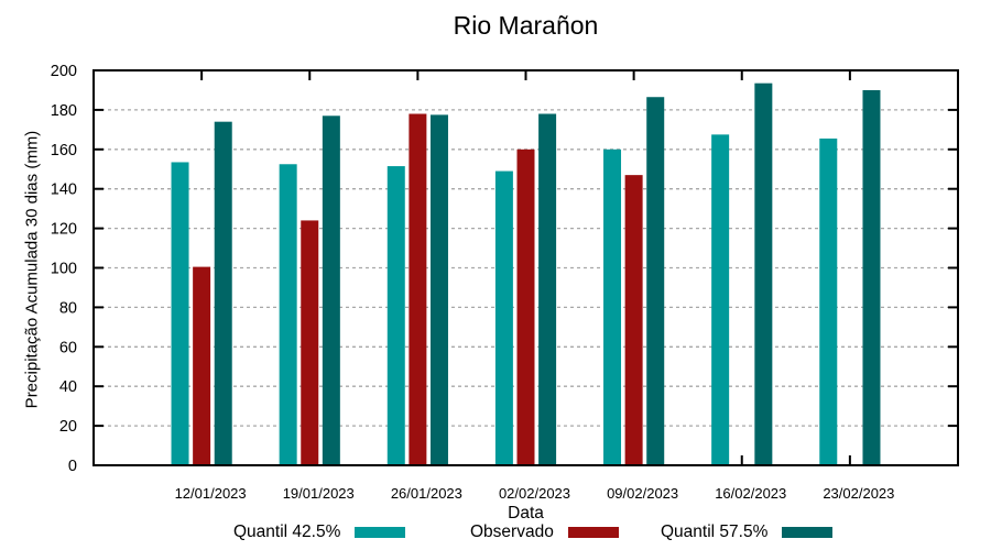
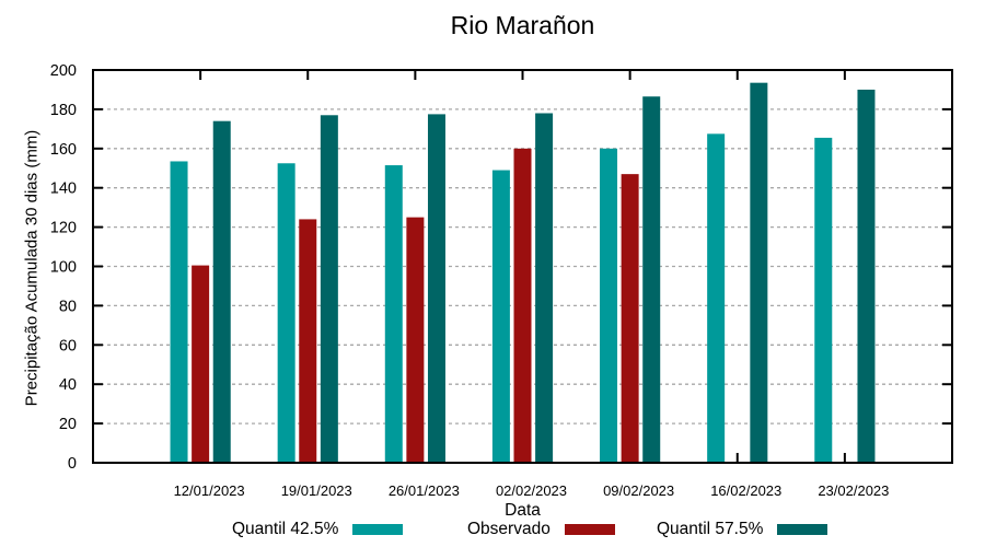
Observado/26/01/2023: 178 -> 125
